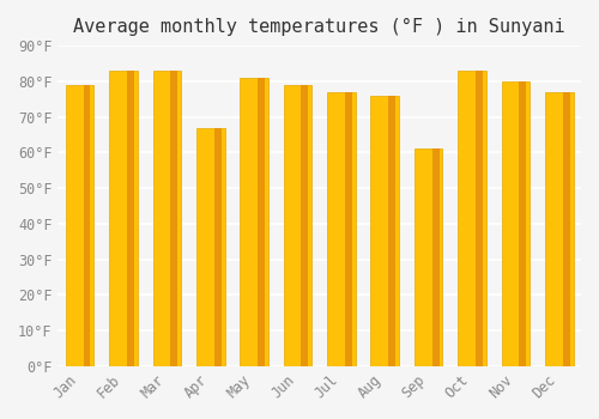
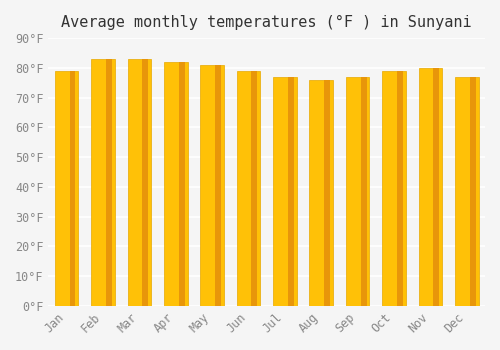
Apr: 67°F -> 82°F
Sep: 61°F -> 77°F
Oct: 83°F -> 79°F
